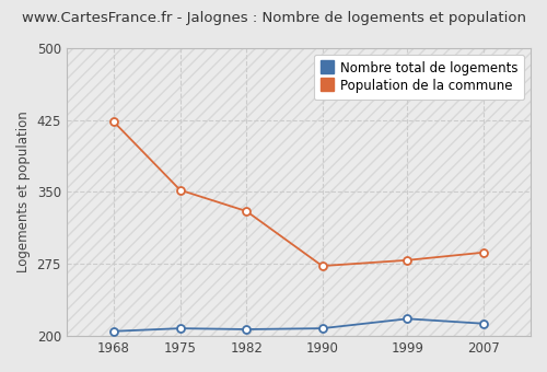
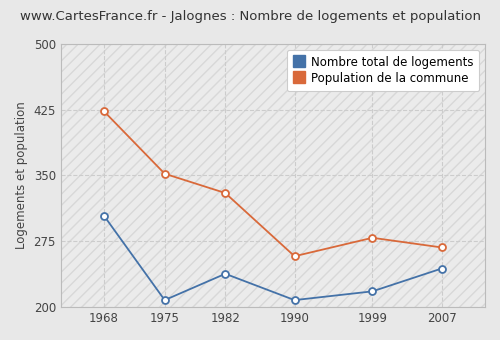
Nombre total de logements/1968: 205 -> 304
Nombre total de logements/1982: 207 -> 238
Population de la commune/1990: 273 -> 258
Nombre total de logements/2007: 213 -> 244
Population de la commune/2007: 287 -> 268
